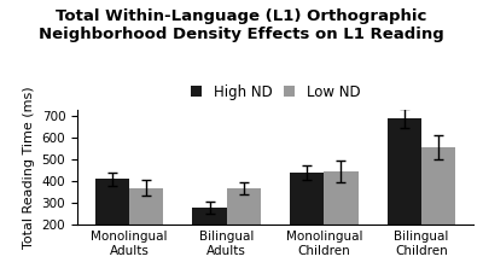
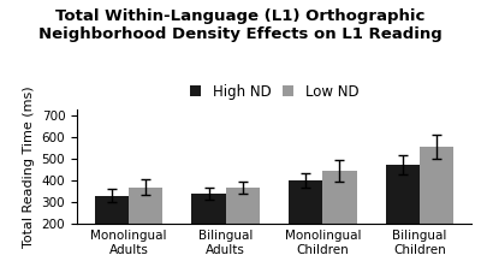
High ND/Monolingual Adults: 410 -> 330
High ND/Bilingual Adults: 280 -> 340
High ND/Monolingual Children: 440 -> 400
High ND/Bilingual Children: 690 -> 480
